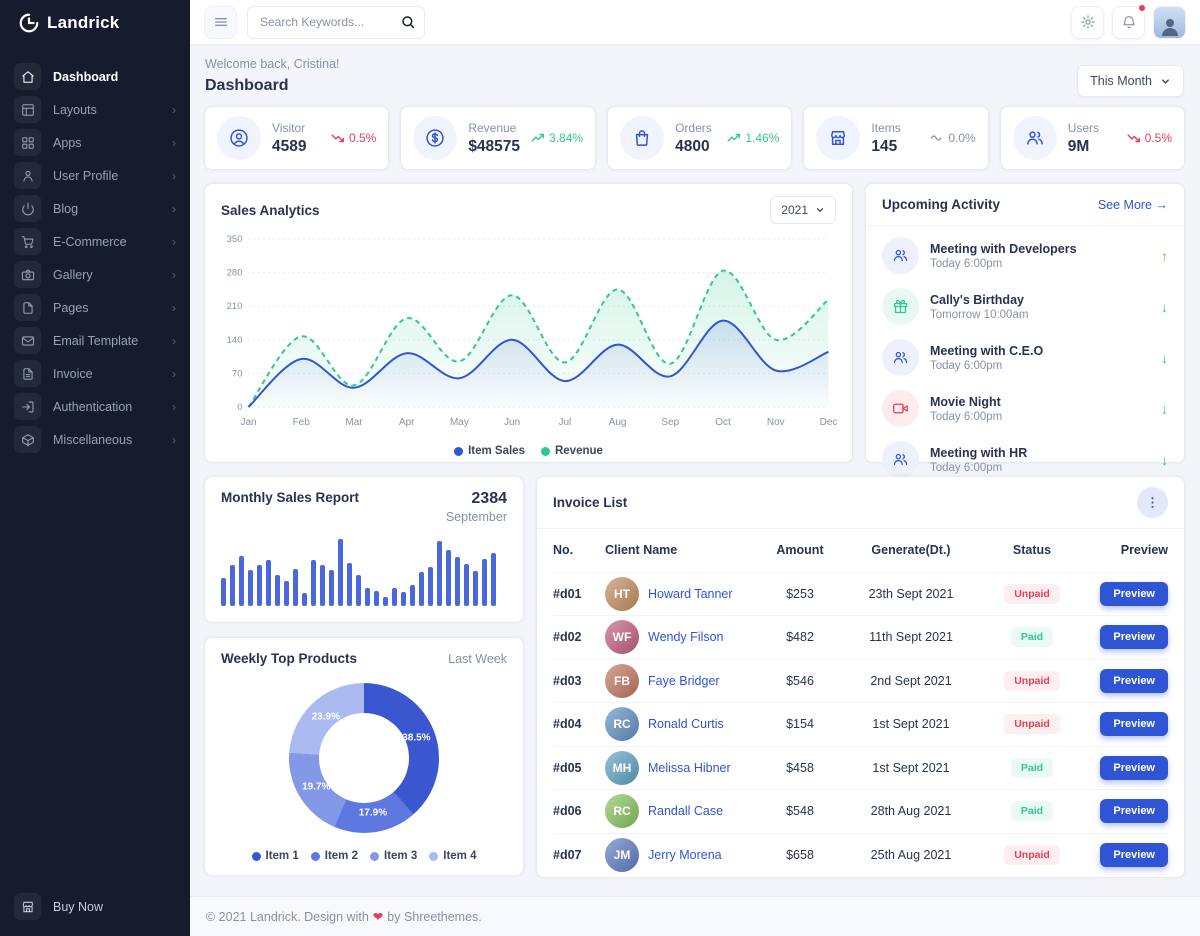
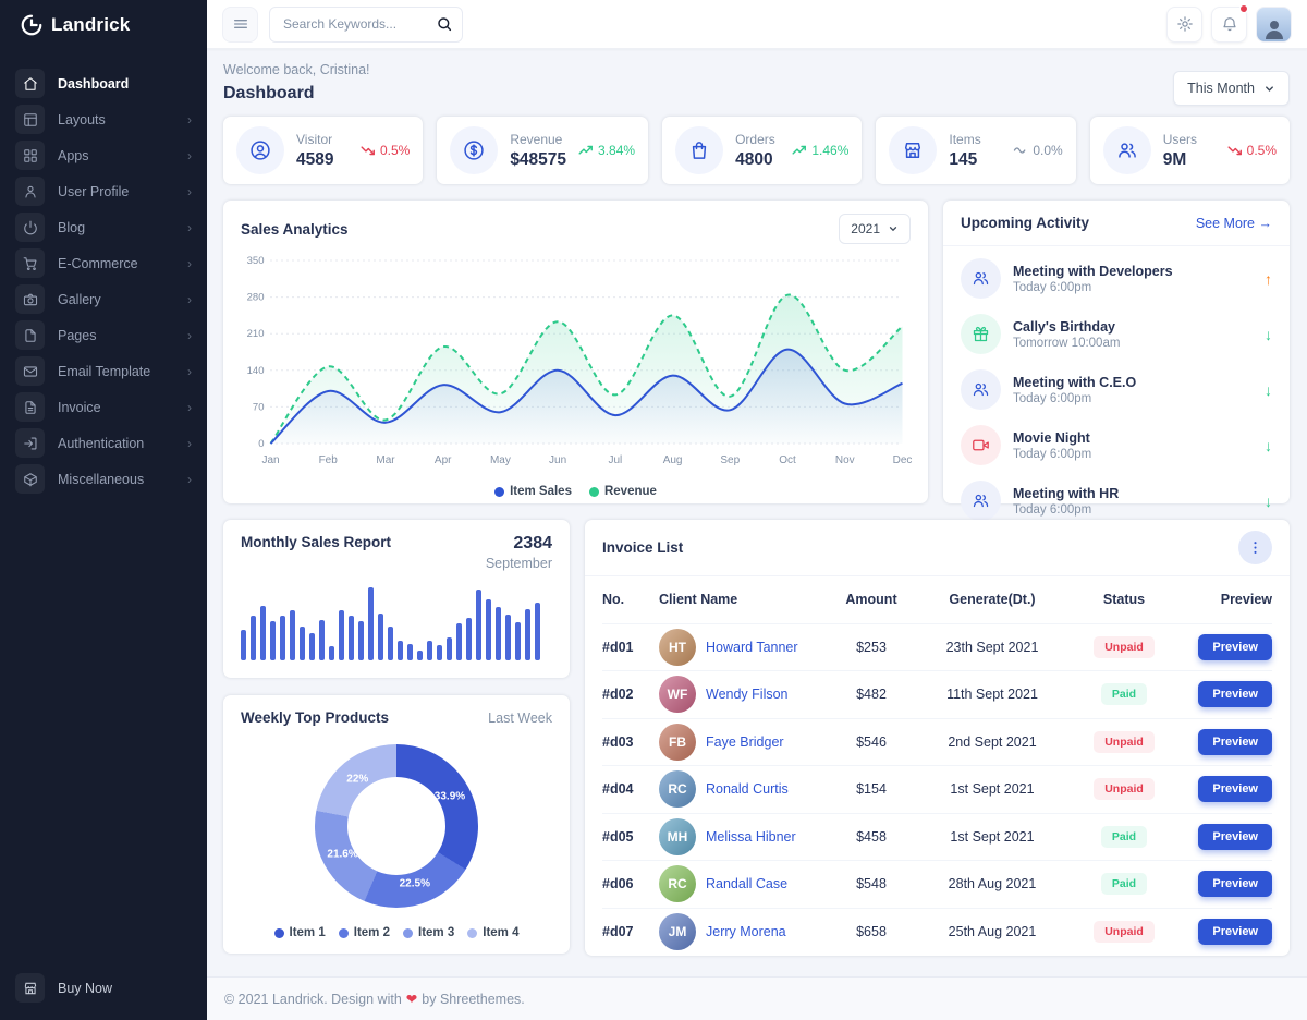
Weekly Top Products/Item 1: 38.5% -> 33.9%
Weekly Top Products/Item 2: 17.9% -> 22.5%
Weekly Top Products/Item 3: 19.7% -> 21.6%
Weekly Top Products/Item 4: 23.9% -> 22%
